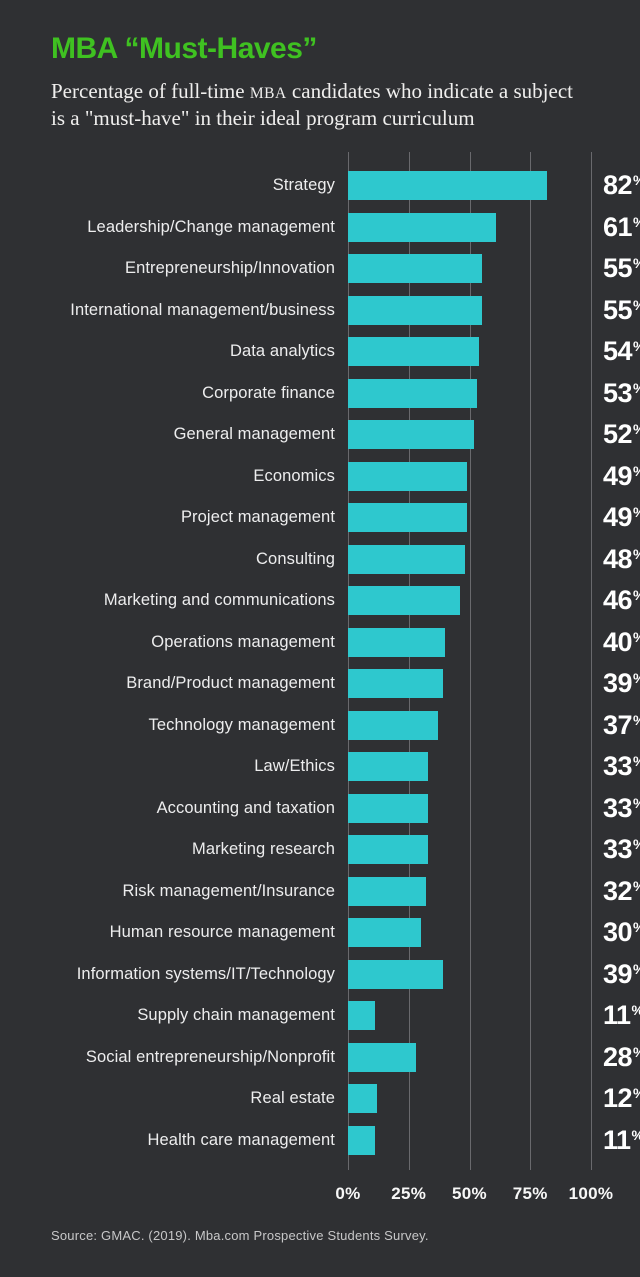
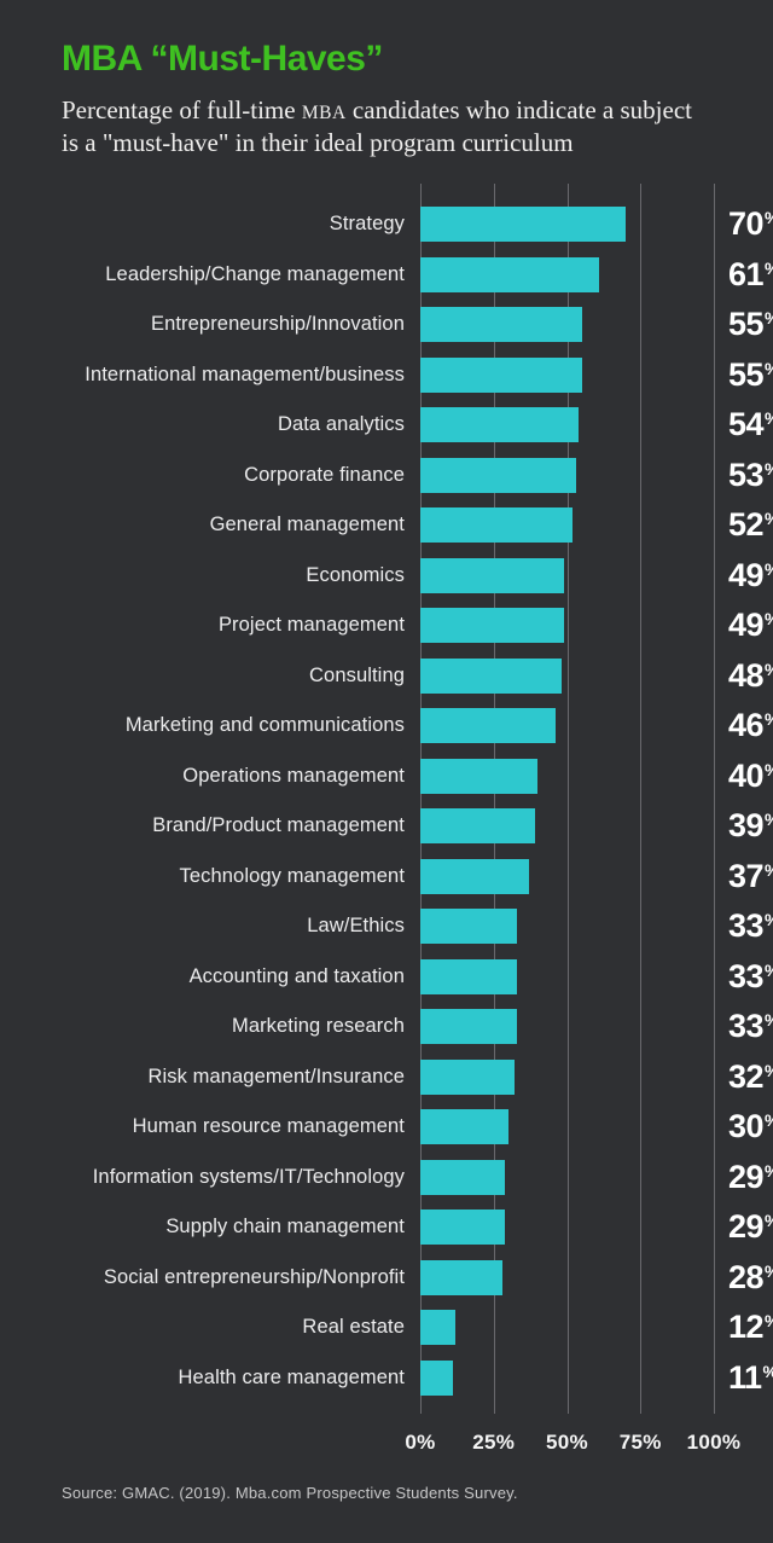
Strategy: 82 -> 70
Information systems/IT/Technology: 39 -> 29
Supply chain management: 11 -> 29
